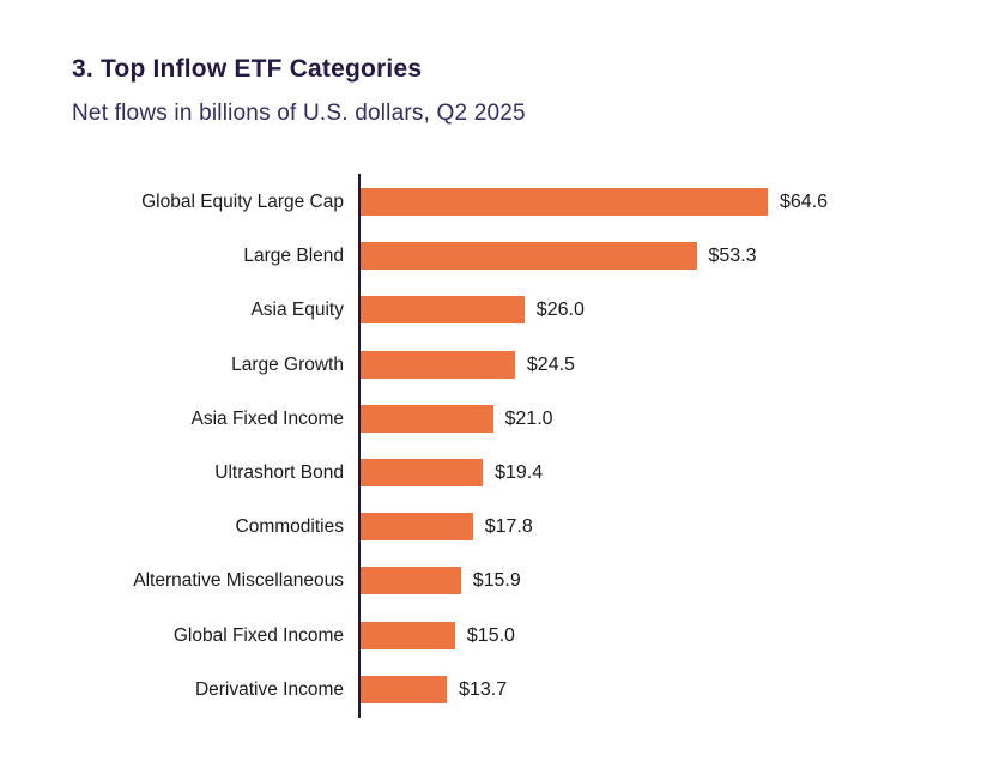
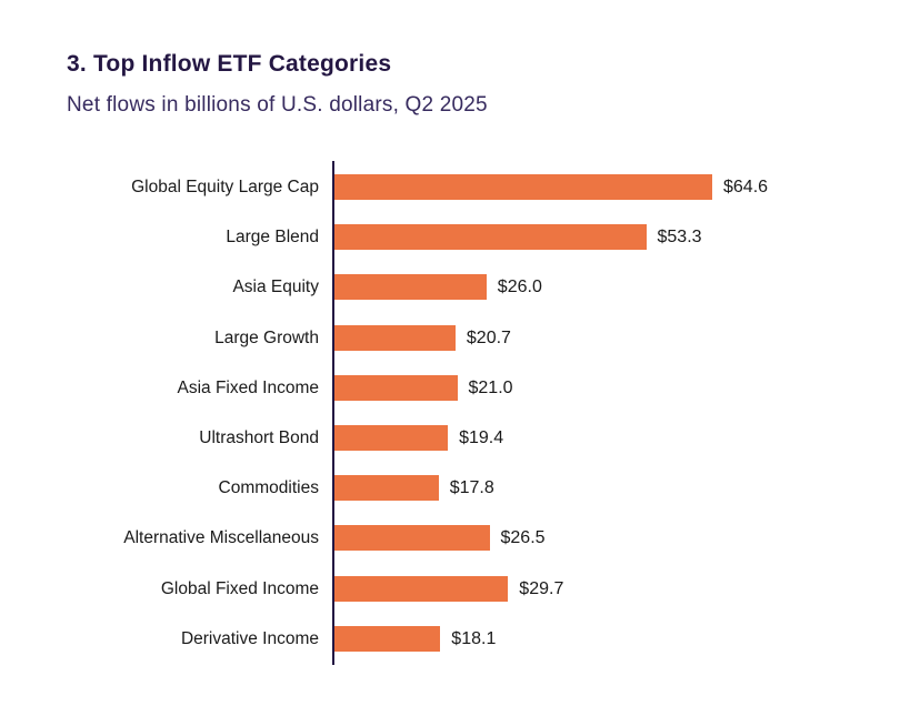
Large Growth: $24.5 -> $20.7
Alternative Miscellaneous: $15.9 -> $26.5
Global Fixed Income: $15.0 -> $29.7
Derivative Income: $13.7 -> $18.1
